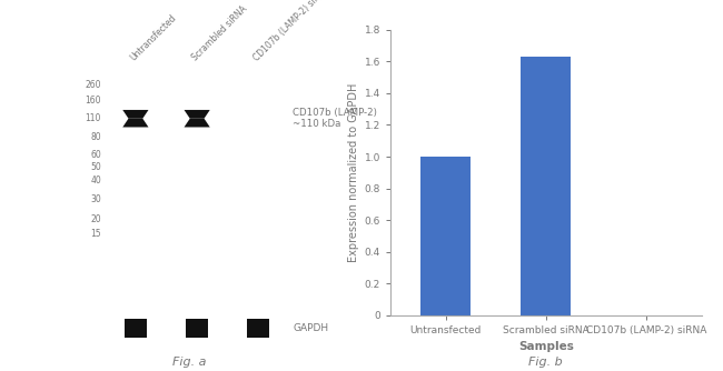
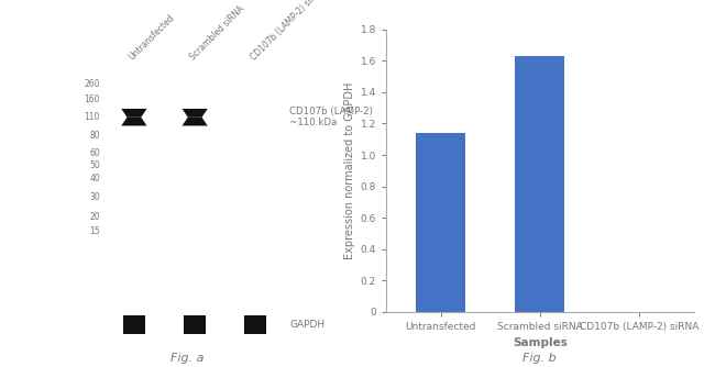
Untransfected: 1.00 -> 1.14
